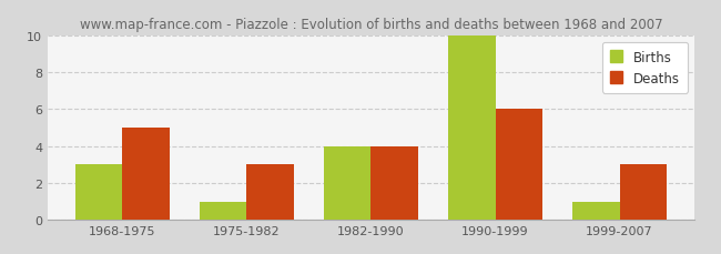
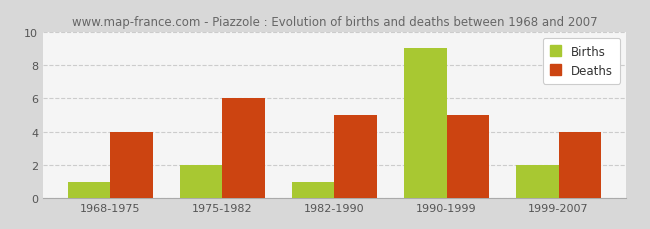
Births/1968-1975: 3 -> 1
Deaths/1968-1975: 5 -> 4
Births/1975-1982: 1 -> 2
Deaths/1975-1982: 3 -> 6
Births/1982-1990: 4 -> 1
Deaths/1982-1990: 4 -> 5
Births/1990-1999: 10 -> 9
Deaths/1990-1999: 6 -> 5
Births/1999-2007: 1 -> 2
Deaths/1999-2007: 3 -> 4
